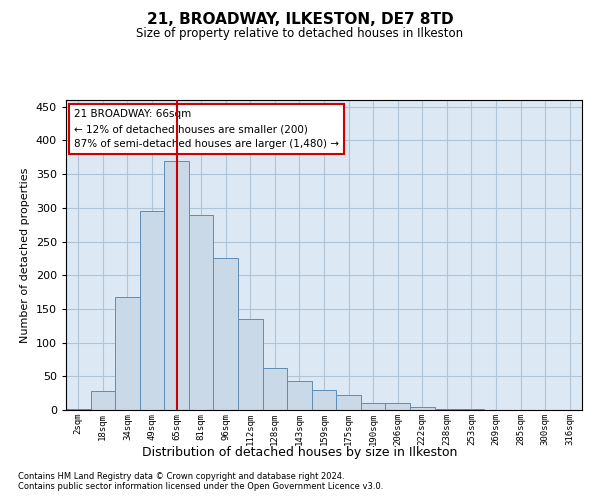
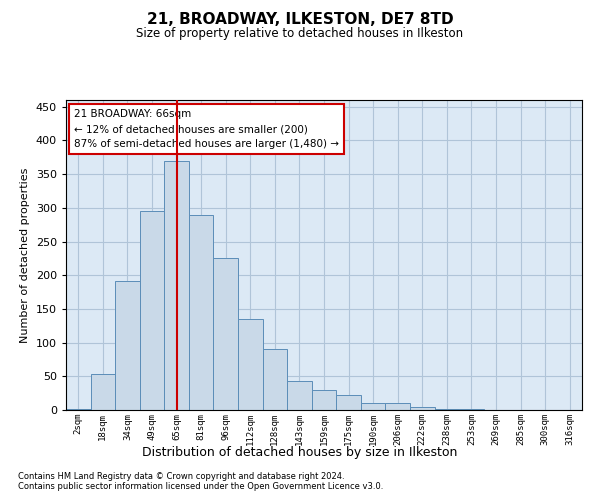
18sqm: 28 -> 54
34sqm: 168 -> 192
128sqm: 62 -> 90
